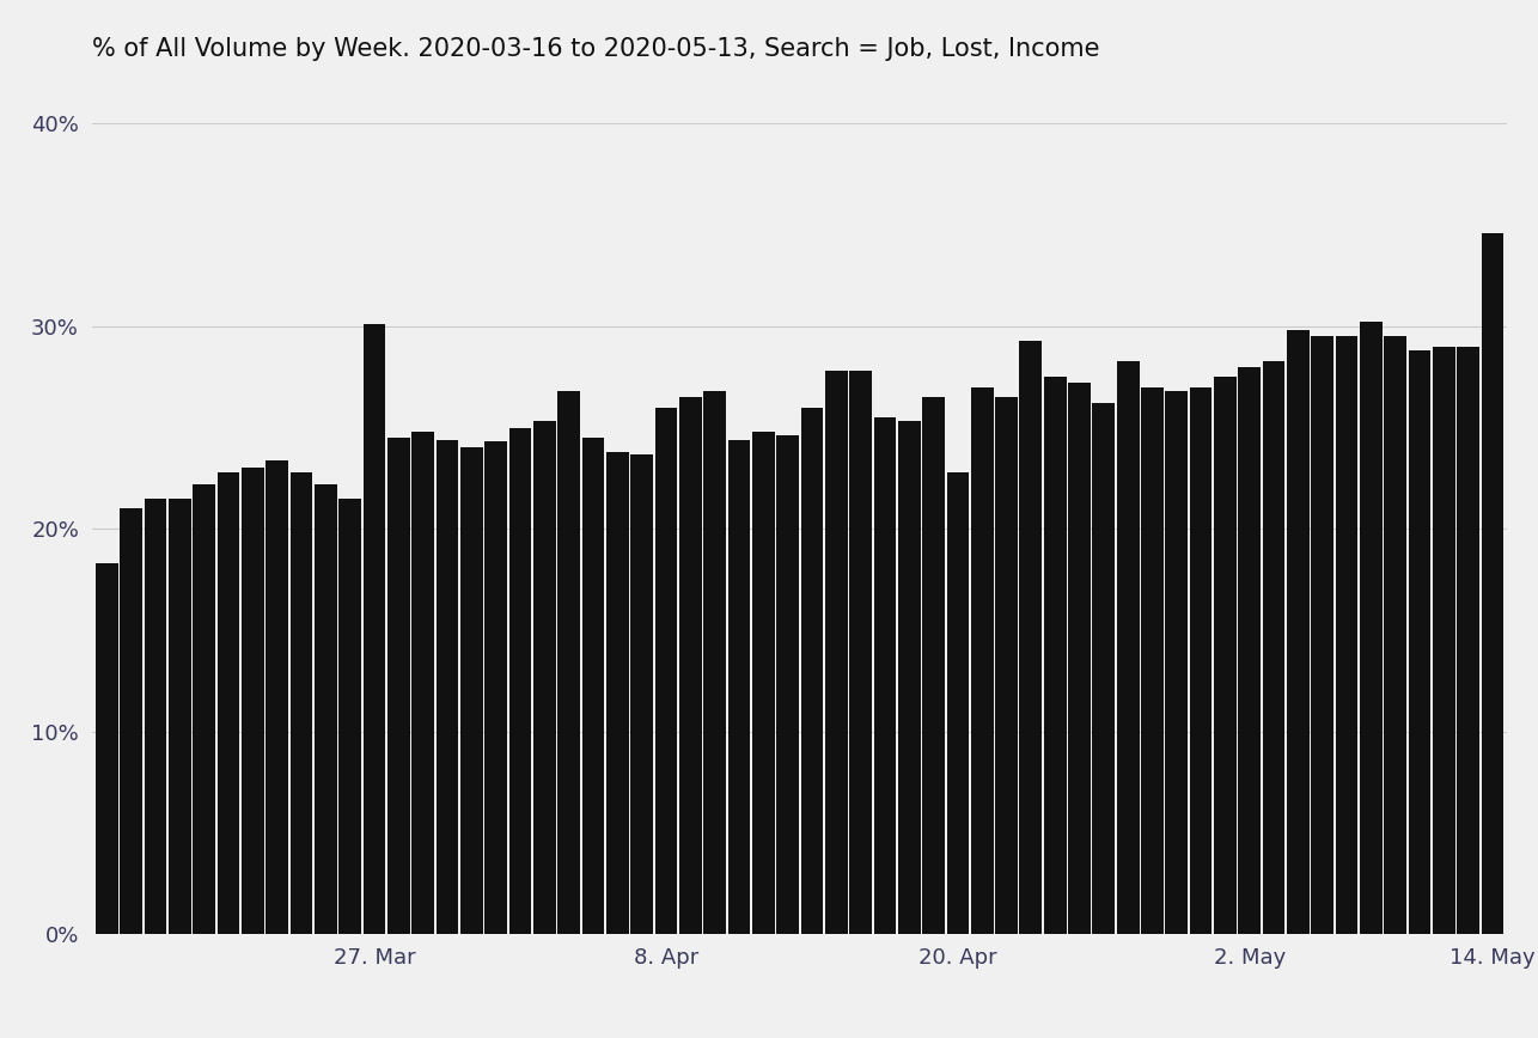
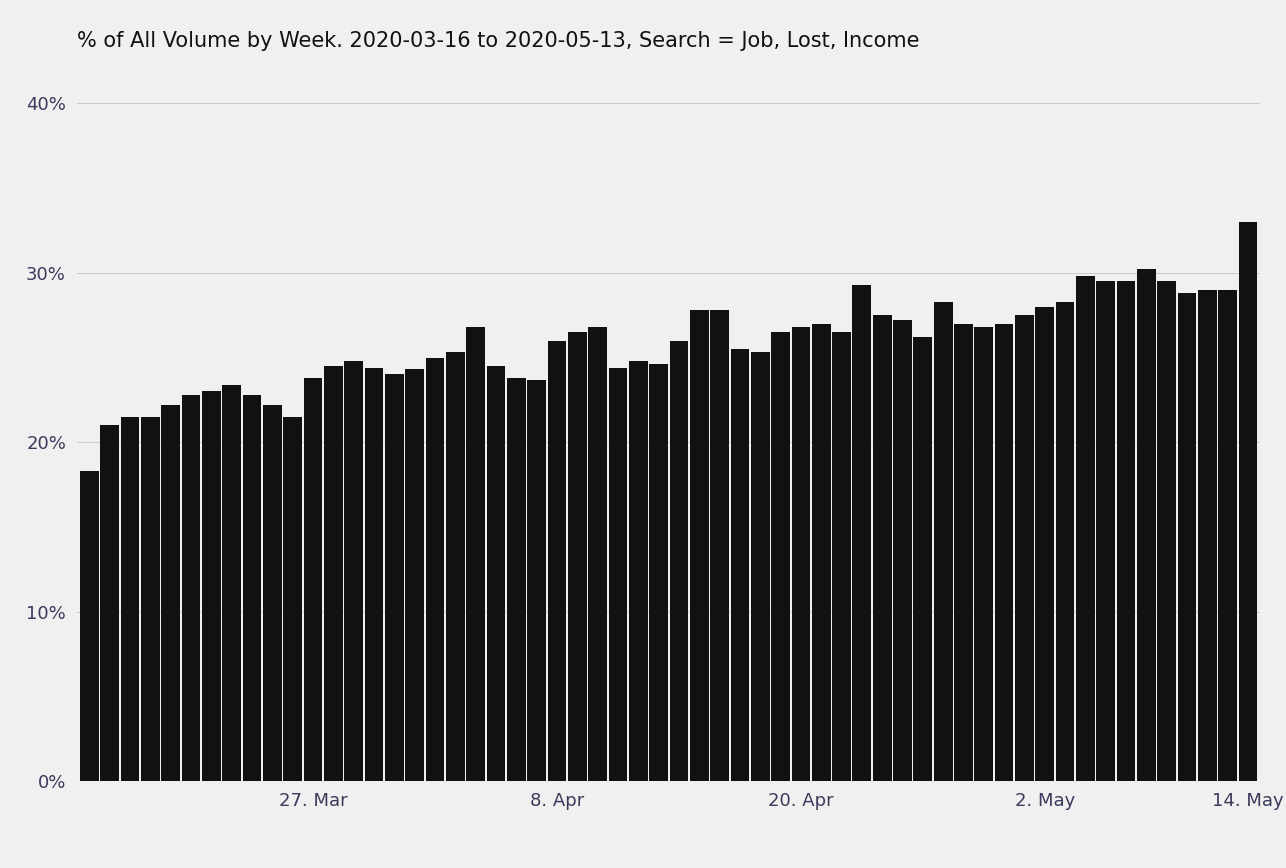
27. Mar: 30.1% -> 23.8%
20. Apr: 22.8% -> 26.8%
14. May: 34.6% -> 33.0%
